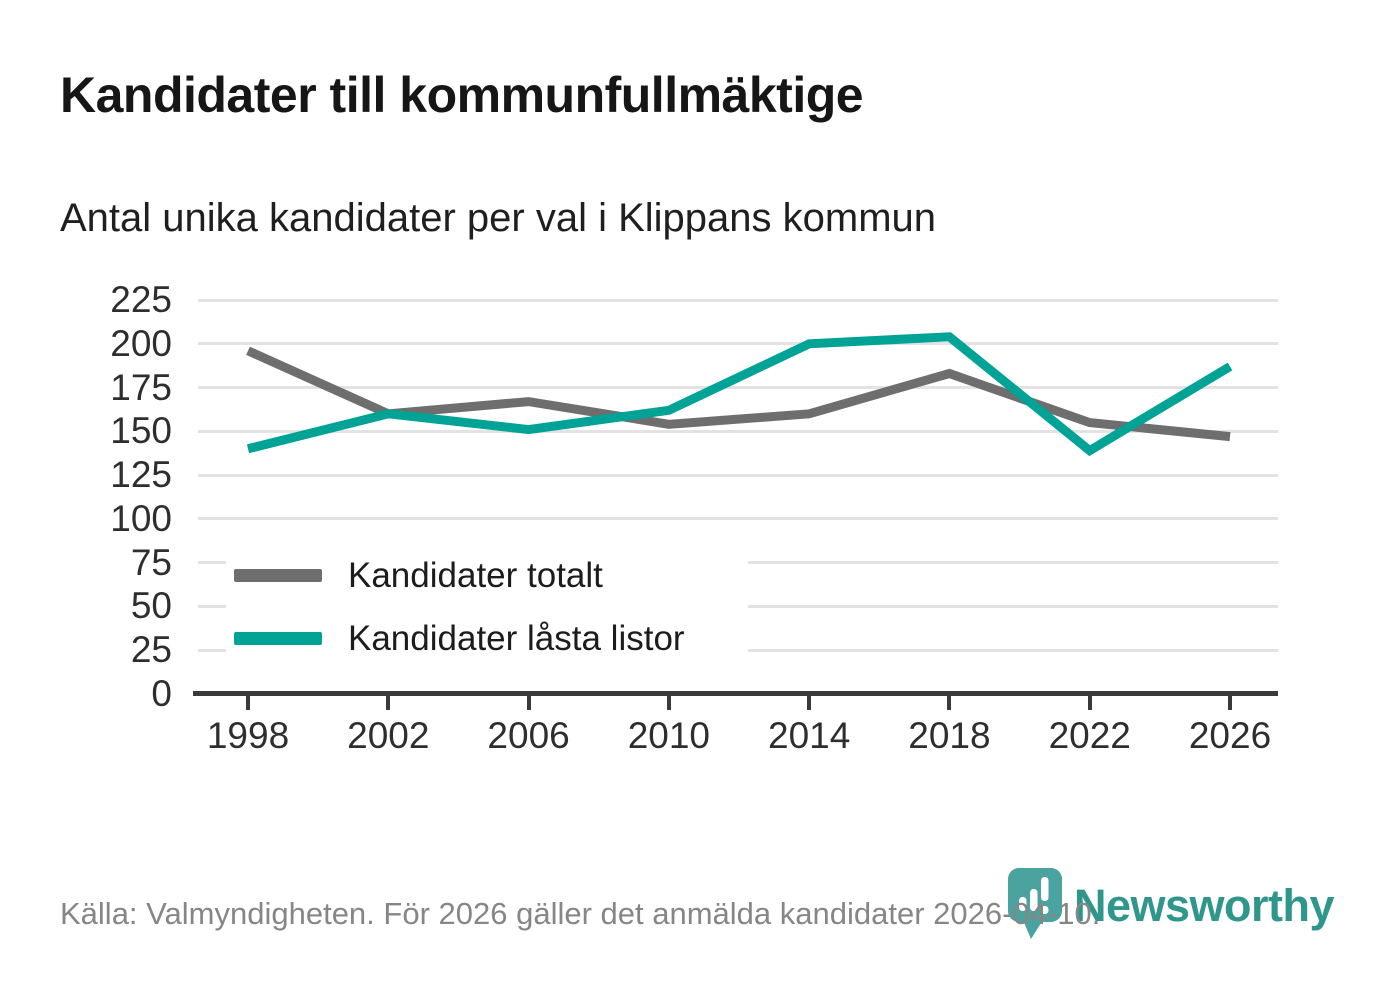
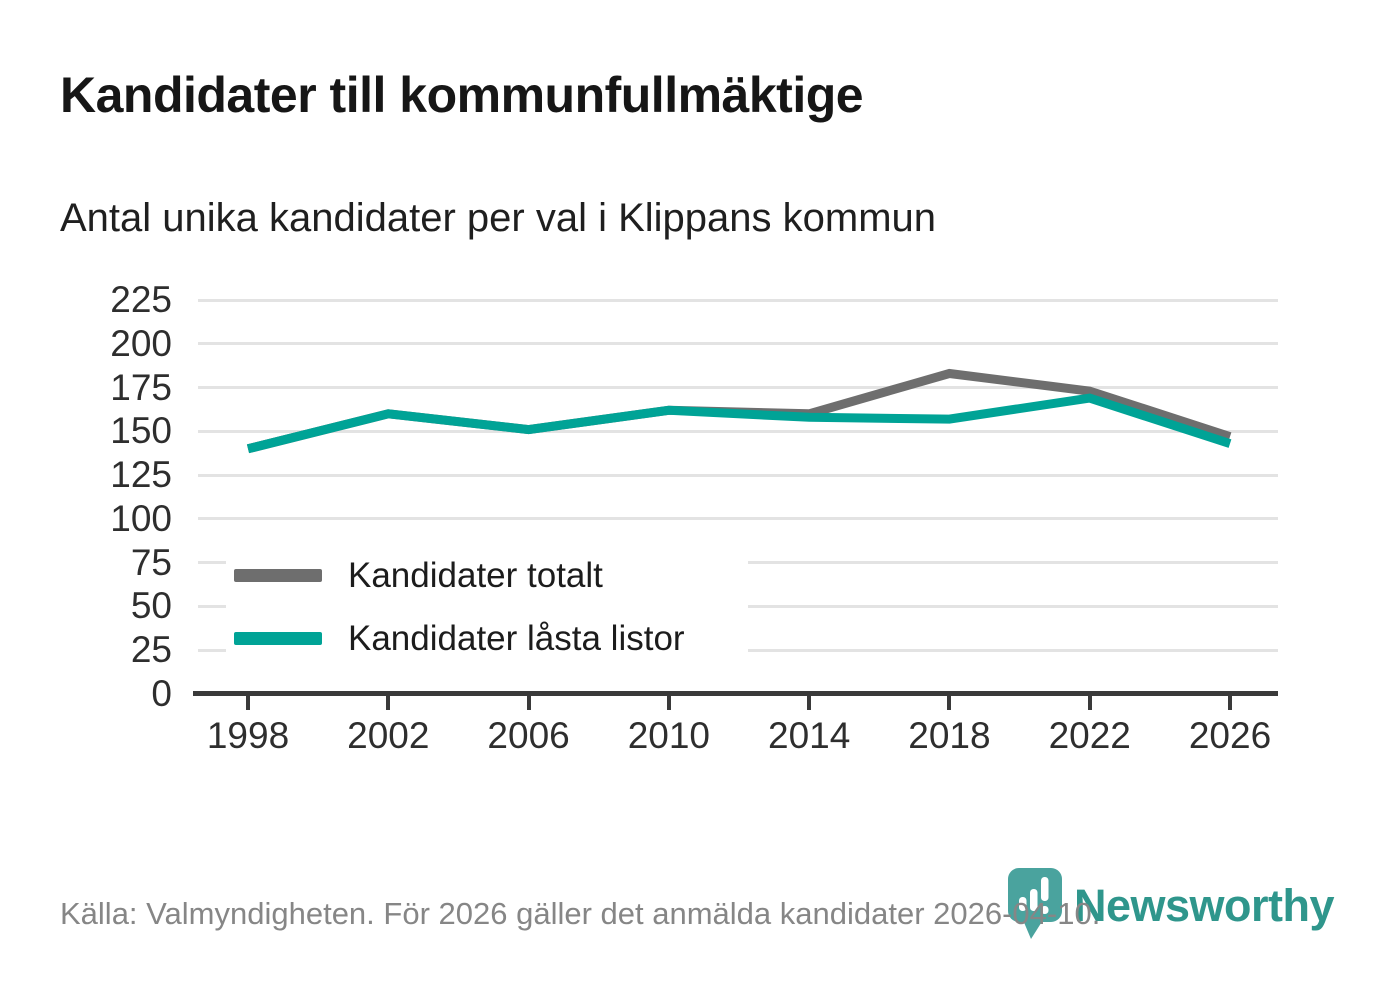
Kandidater totalt/1998: 196 -> 140
Kandidater totalt/2006: 167 -> 151
Kandidater totalt/2010: 154 -> 162
Kandidater låsta listor/2014: 200 -> 158
Kandidater låsta listor/2018: 204 -> 157
Kandidater totalt/2022: 155 -> 173
Kandidater låsta listor/2022: 139 -> 169
Kandidater låsta listor/2026: 187 -> 143
